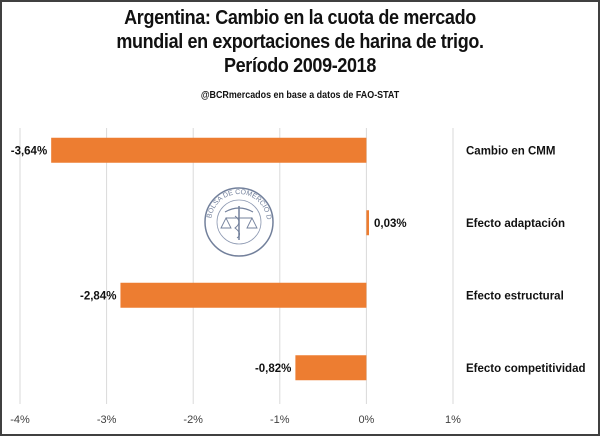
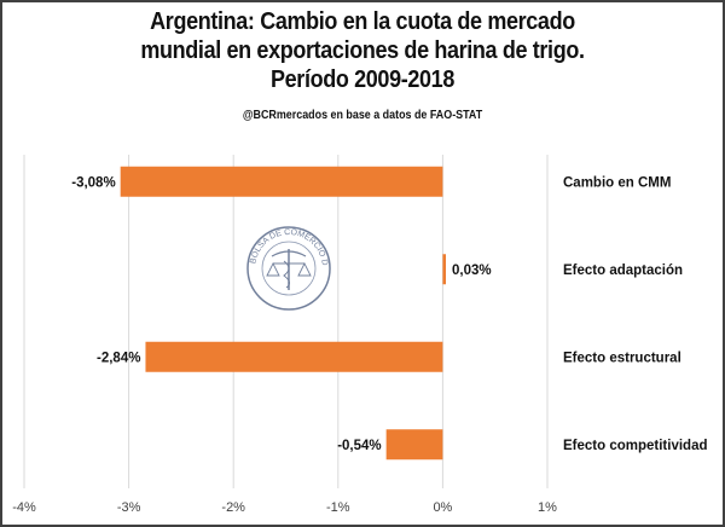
Cambio en CMM: -3,64% -> -3,08%
Efecto competitividad: -0,82% -> -0,54%
